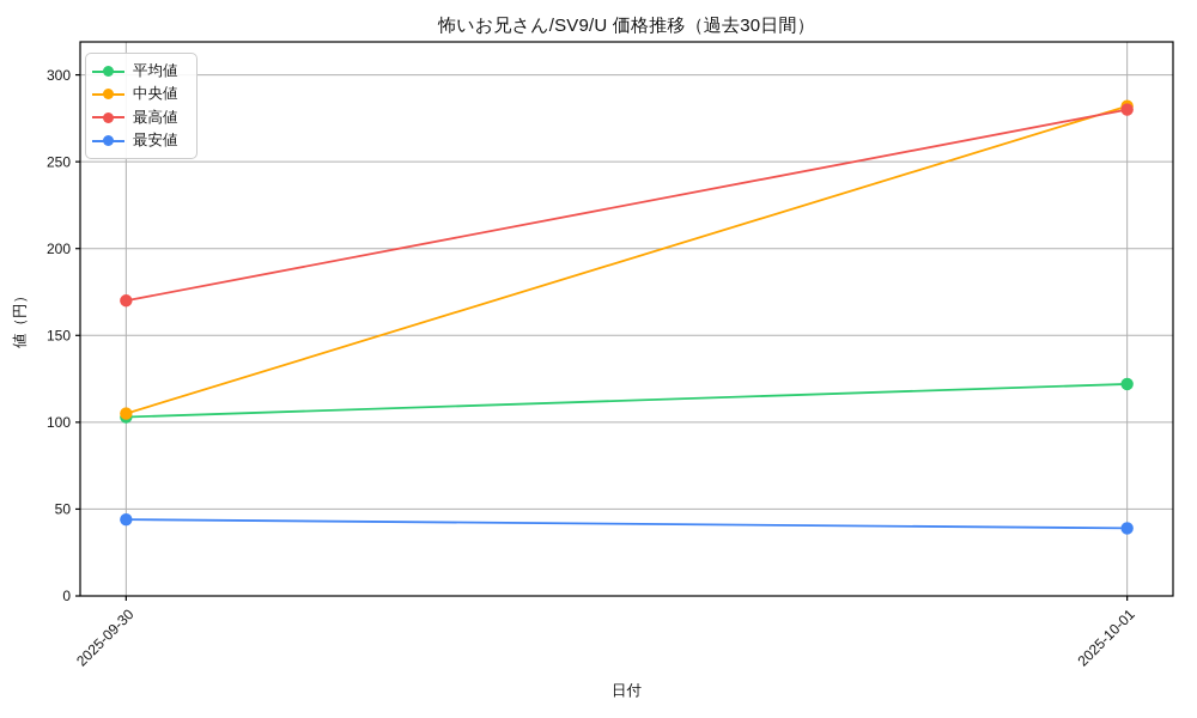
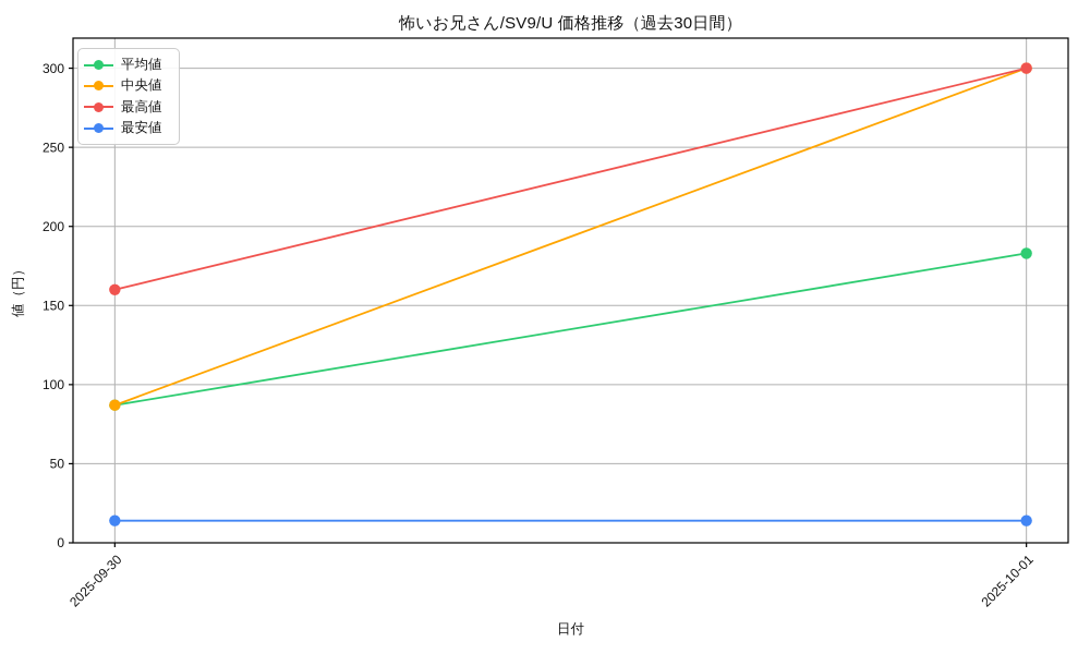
平均値/2025-09-30: 103 -> 87
中央値/2025-09-30: 105 -> 87
最高値/2025-09-30: 170 -> 160
最安値/2025-09-30: 44 -> 14
平均値/2025-10-01: 122 -> 183
中央値/2025-10-01: 282 -> 300
最高値/2025-10-01: 280 -> 300
最安値/2025-10-01: 39 -> 14
